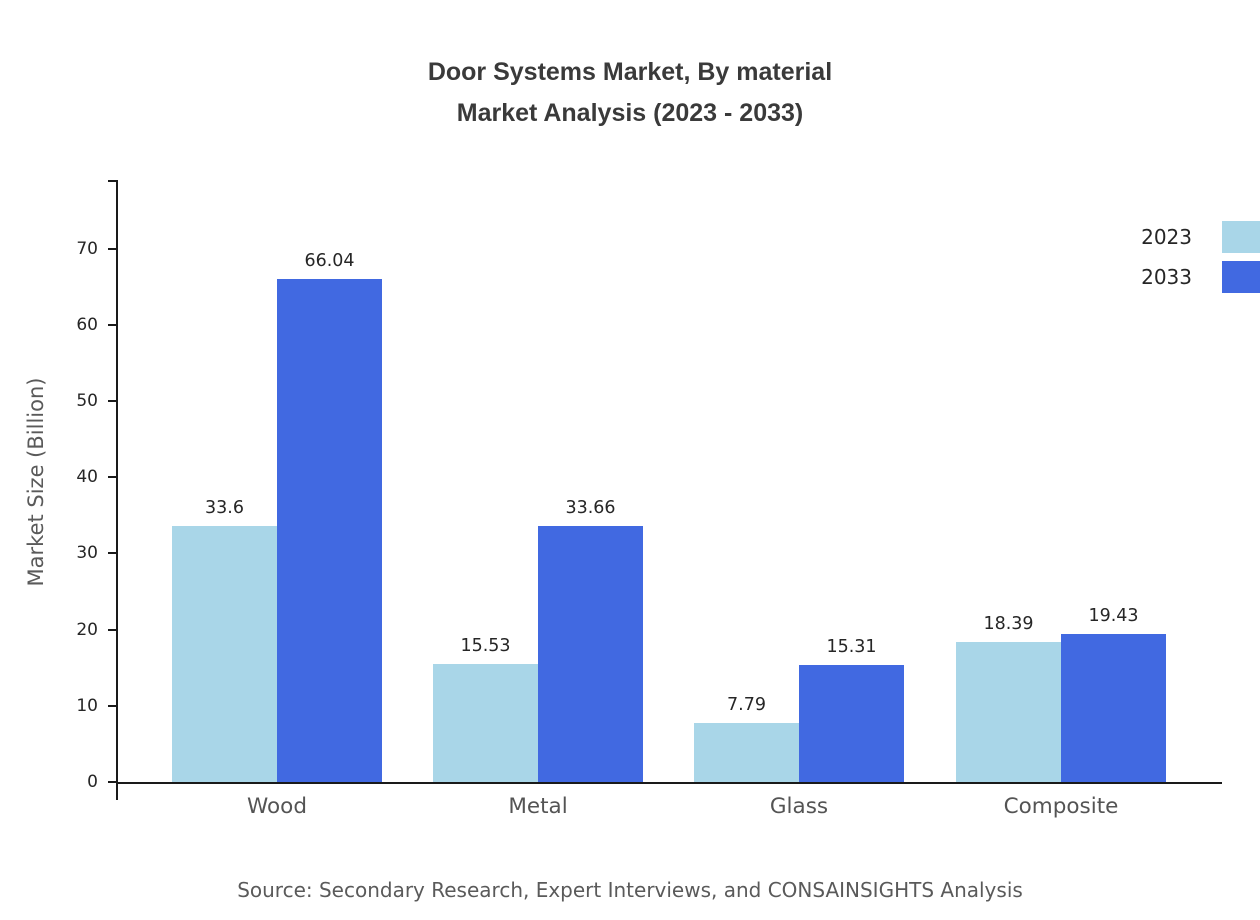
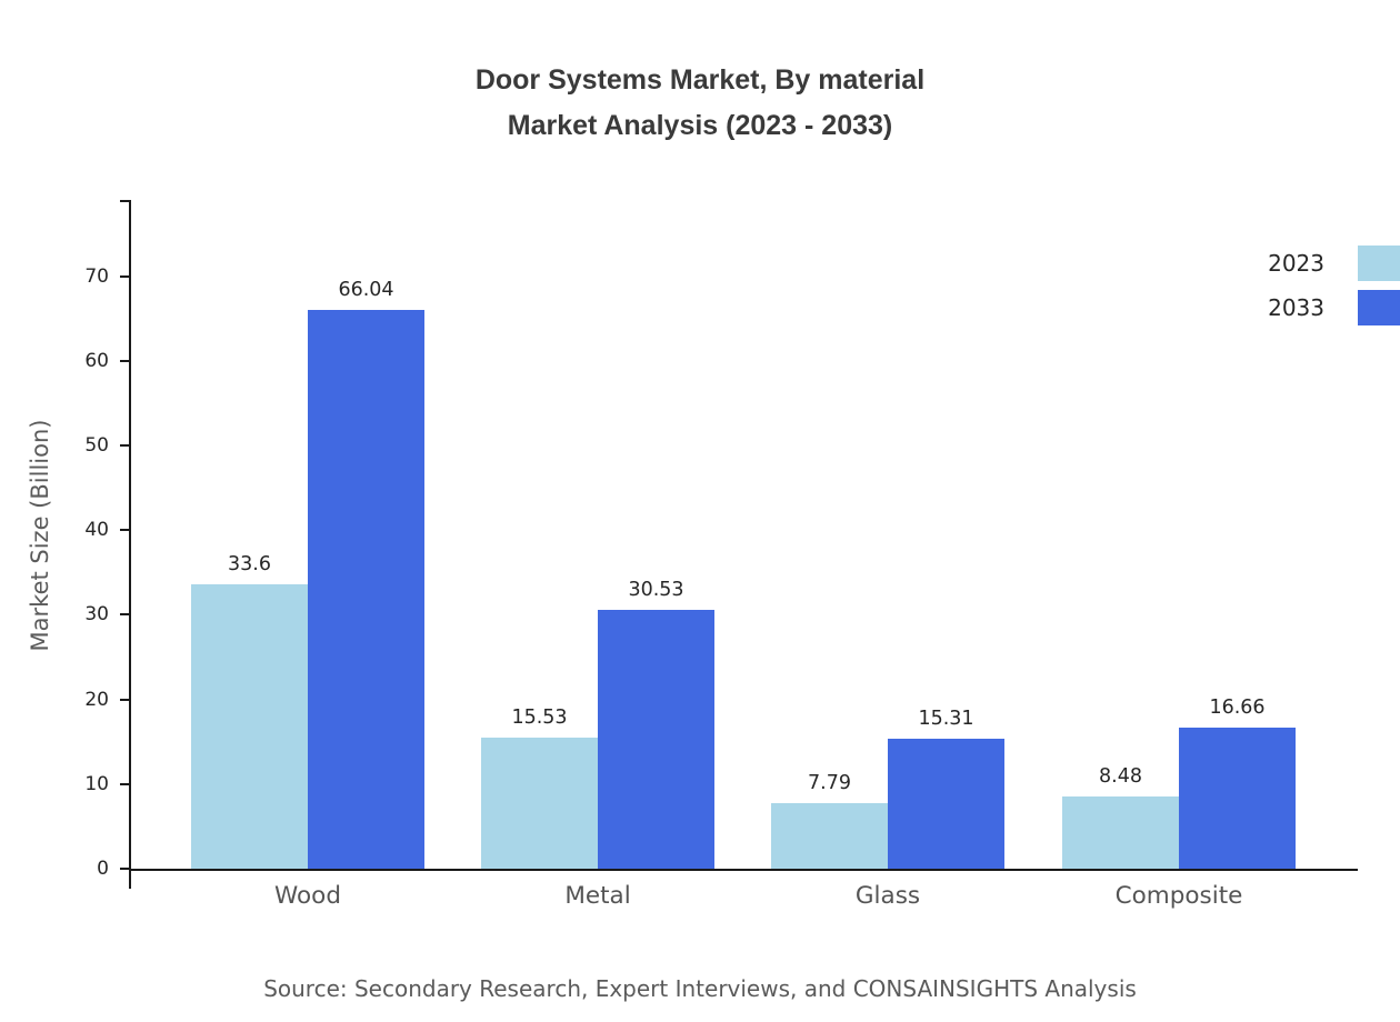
2033/Metal: 33.66 -> 30.53
2023/Composite: 18.39 -> 8.48
2033/Composite: 19.43 -> 16.66
